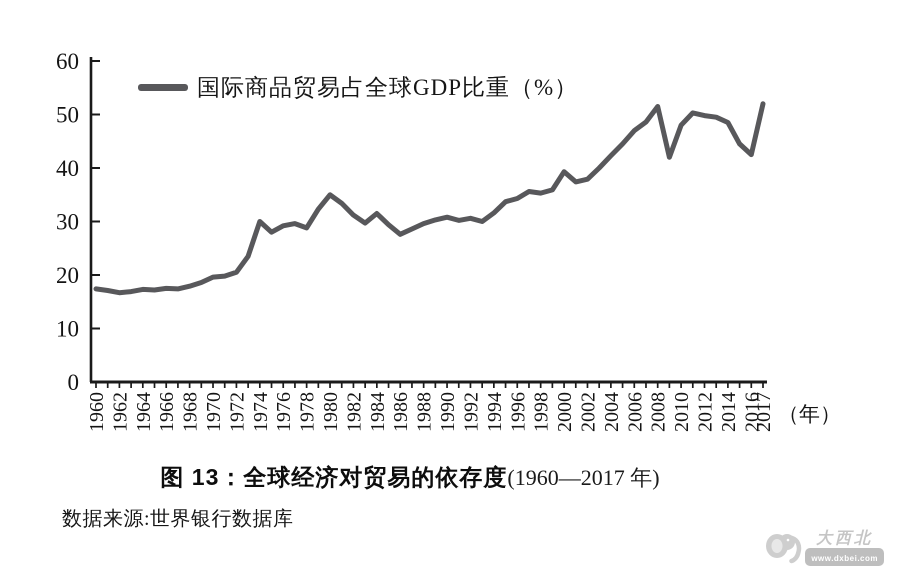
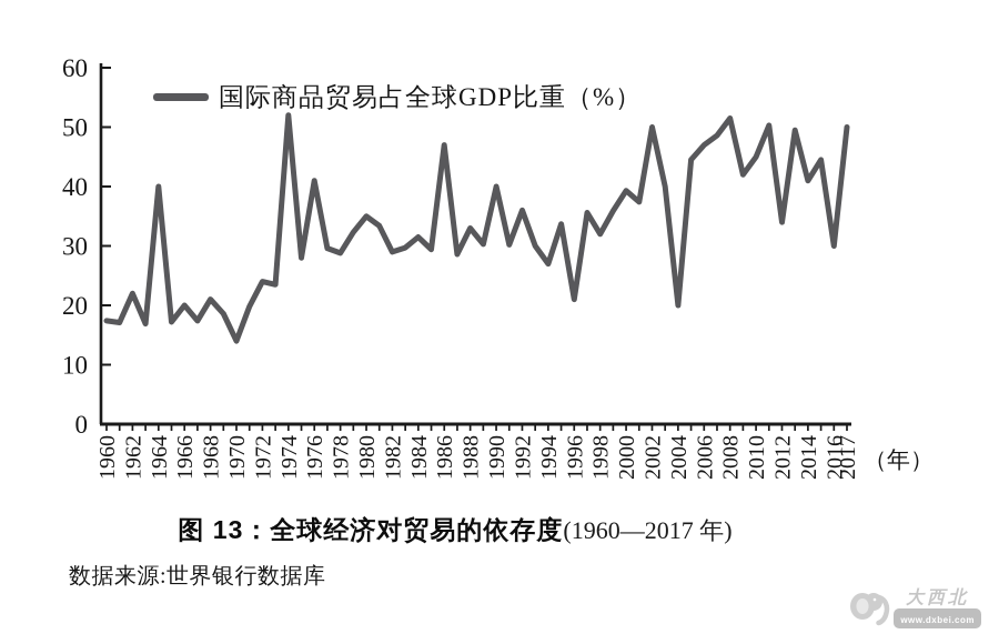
1962: 17 -> 22
1964: 17 -> 40
1966: 18 -> 20
1968: 18 -> 21
1970: 20 -> 14
1972: 20 -> 24
1974: 30 -> 52
1976: 29 -> 41
1982: 31 -> 29
1986: 28 -> 47
1988: 30 -> 33
1990: 31 -> 40
1992: 31 -> 36
1994: 32 -> 27
1996: 34 -> 21
1998: 35 -> 32
2002: 38 -> 50
2004: 42 -> 20
2010: 48 -> 45
2012: 50 -> 34
2014: 48 -> 41
2016: 42 -> 30
2017: 52 -> 50
